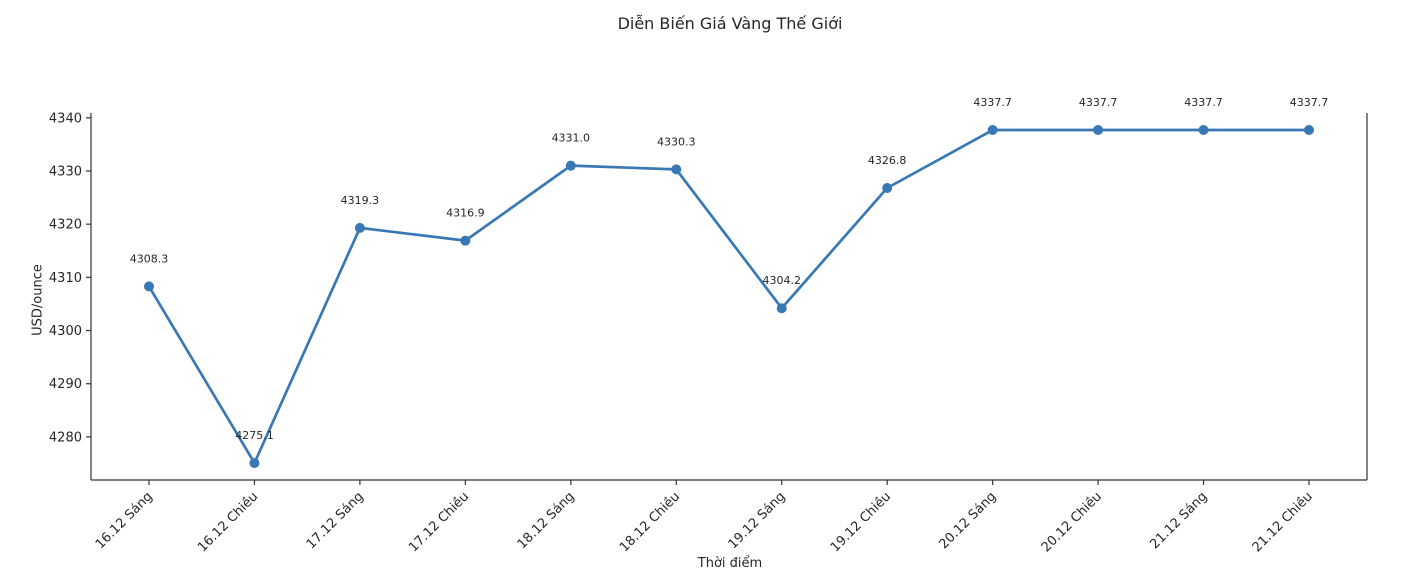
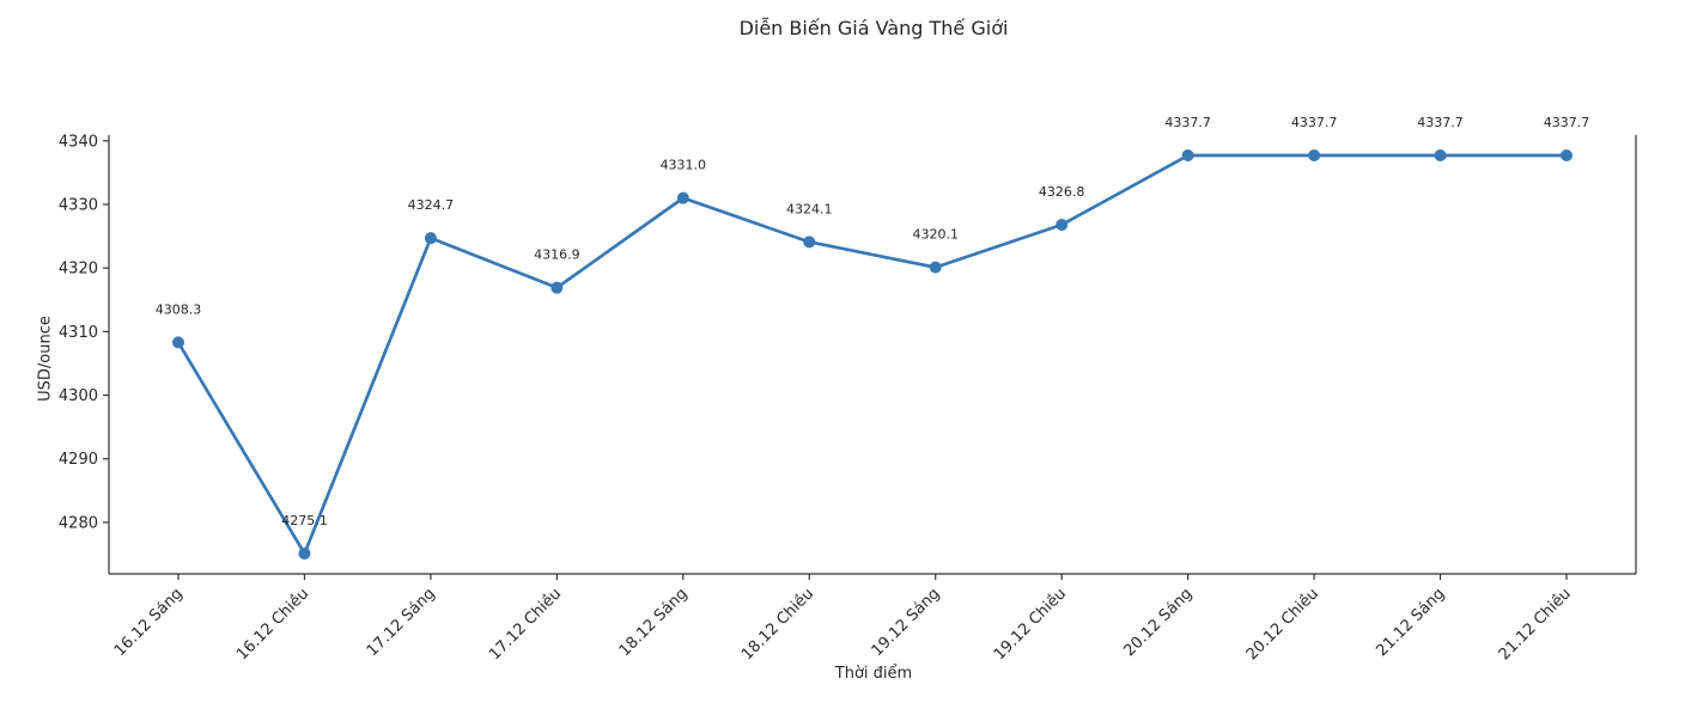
17.12 Sáng: 4319.3 -> 4324.7
18.12 Chiều: 4330.3 -> 4324.1
19.12 Sáng: 4304.2 -> 4320.1
